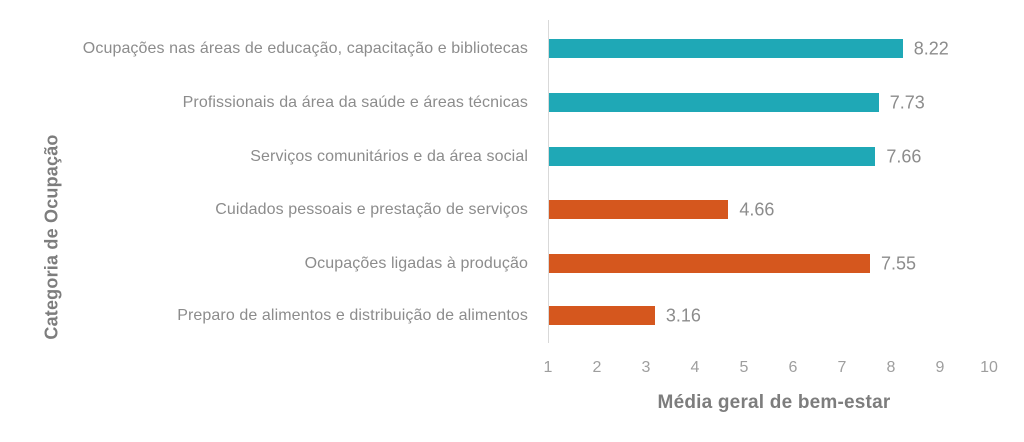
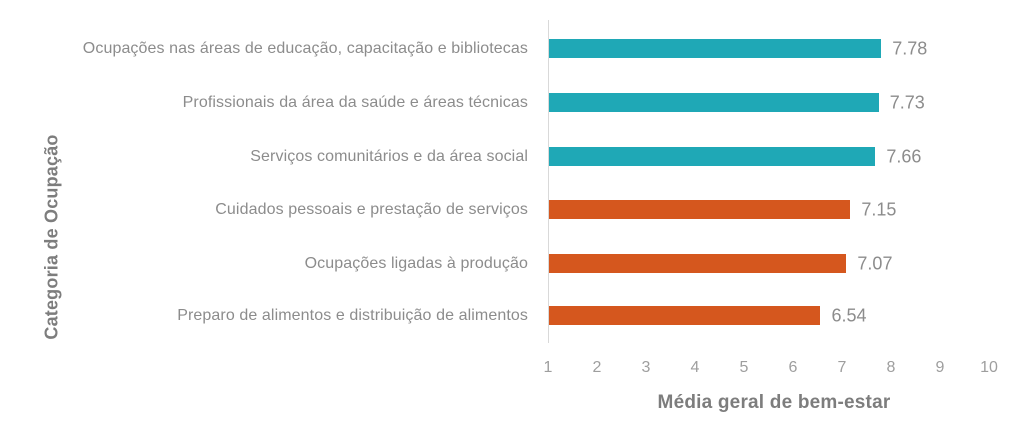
Ocupações nas áreas de educação, capacitação e bibliotecas: 8.22 -> 7.78
Cuidados pessoais e prestação de serviços: 4.66 -> 7.15
Ocupações ligadas à produção: 7.55 -> 7.07
Preparo de alimentos e distribuição de alimentos: 3.16 -> 6.54
